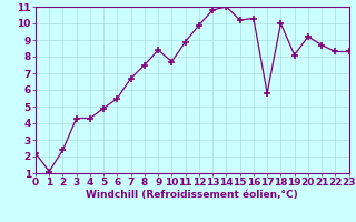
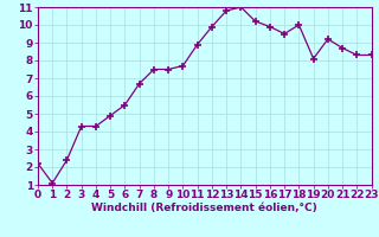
9: 8.4 -> 7.5
16: 10.3 -> 9.9
17: 5.8 -> 9.5
